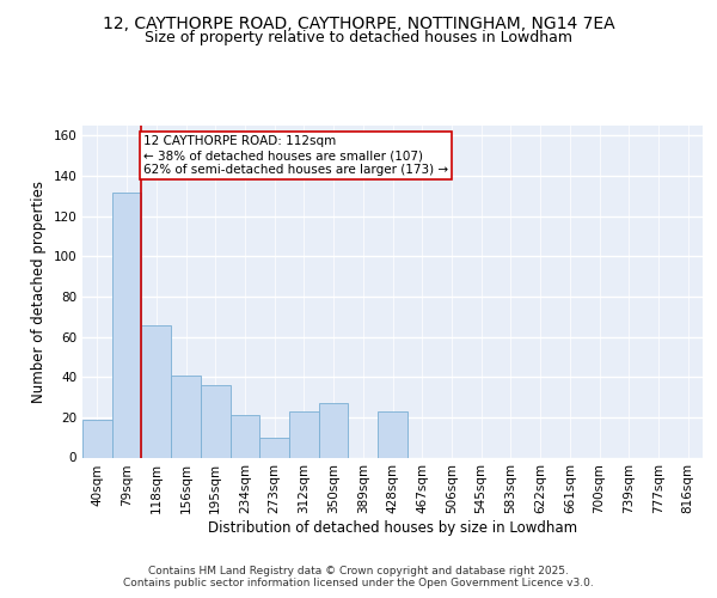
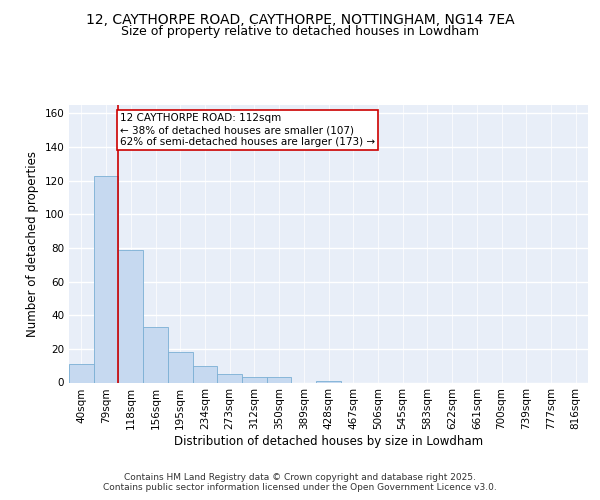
40sqm: 19 -> 11
79sqm: 132 -> 123
118sqm: 66 -> 79
156sqm: 41 -> 33
195sqm: 36 -> 18
234sqm: 21 -> 10
273sqm: 10 -> 5
312sqm: 23 -> 3
350sqm: 27 -> 3
428sqm: 23 -> 1
